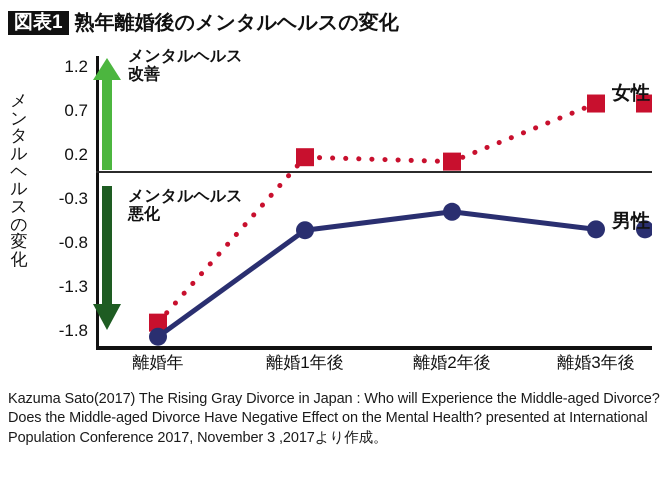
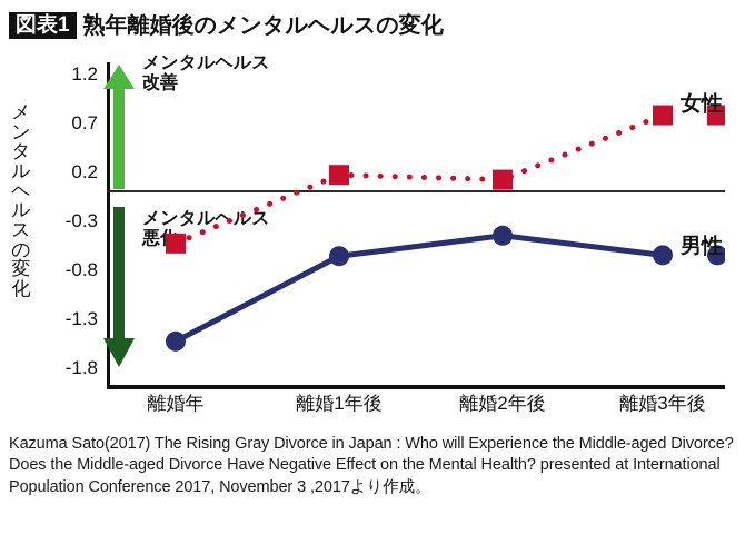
女性/離婚年: -1.6 -> -0.4
男性/離婚年: -1.7 -> -1.4
